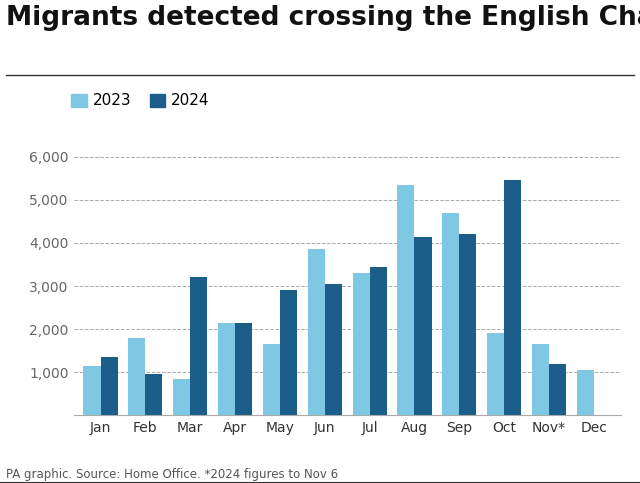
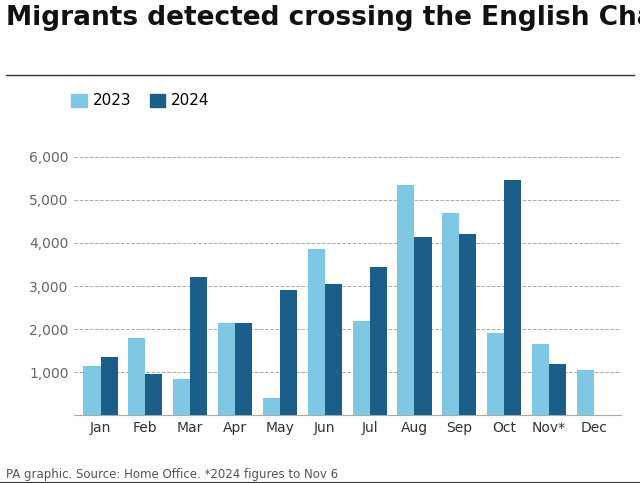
2023/May: 1,650 -> 400
2023/Jul: 3,300 -> 2,200
